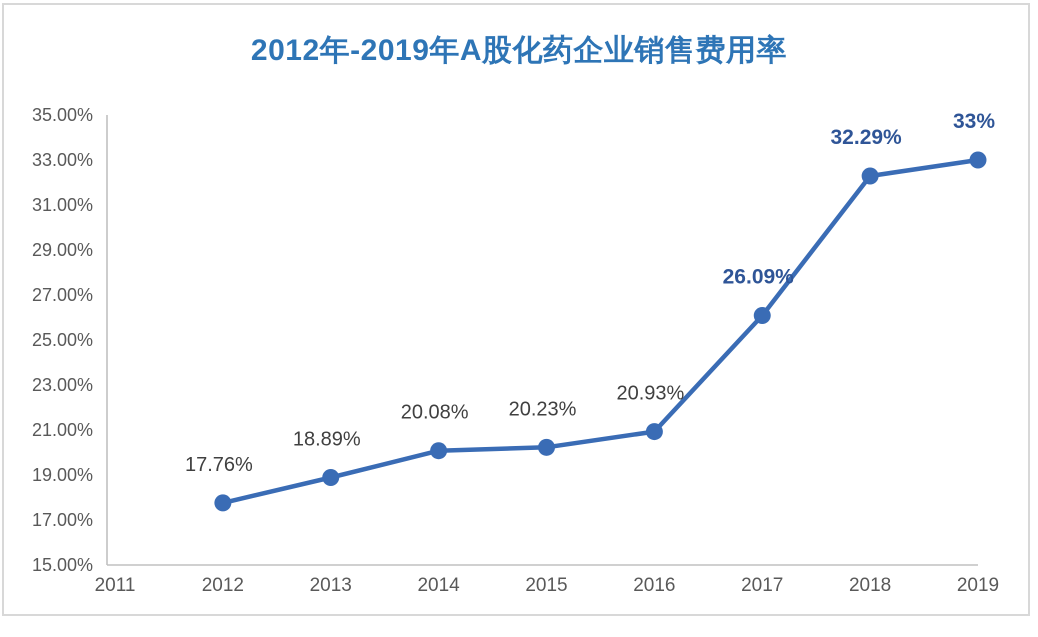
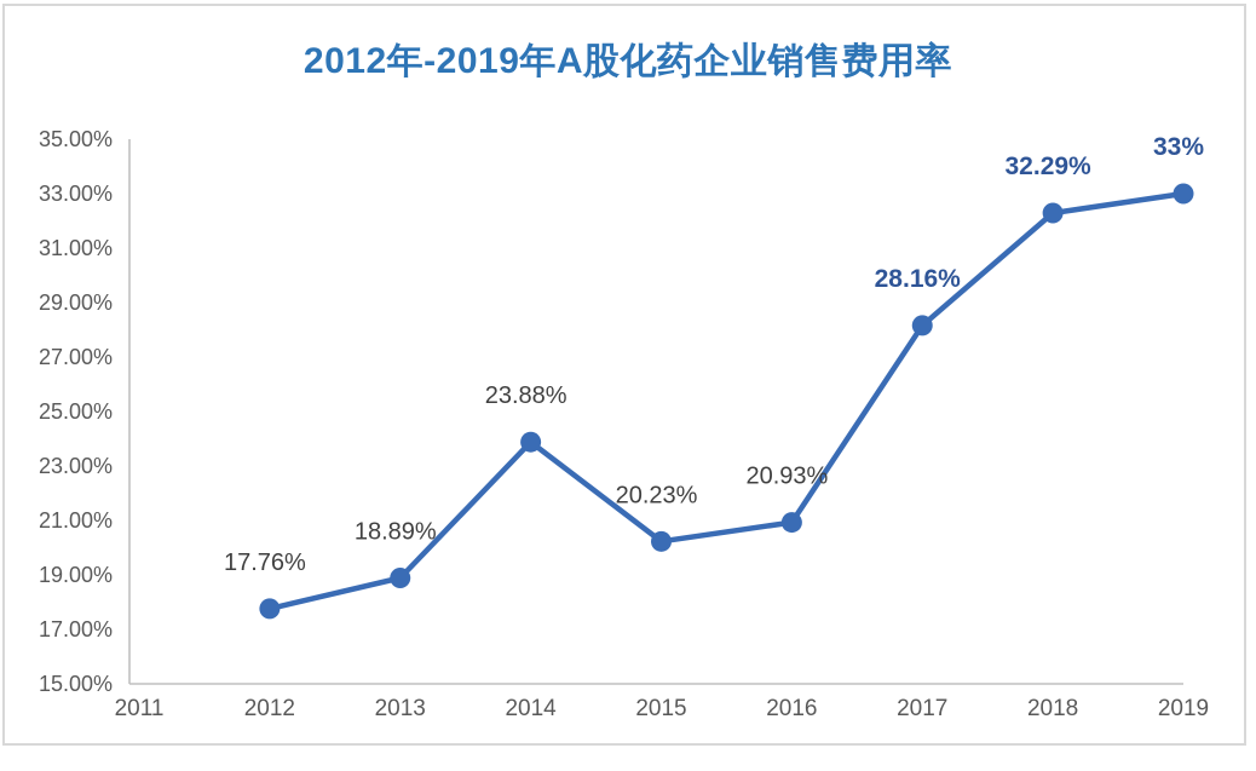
2014: 20.08% -> 23.88%
2017: 26.09% -> 28.16%
